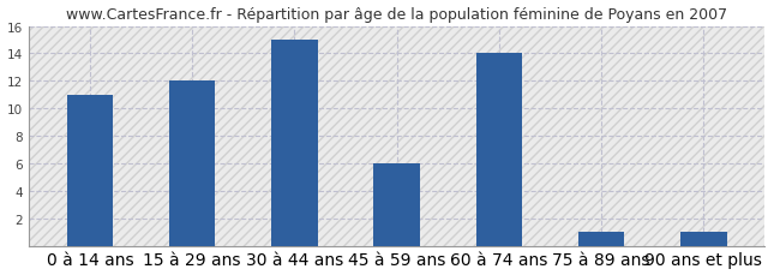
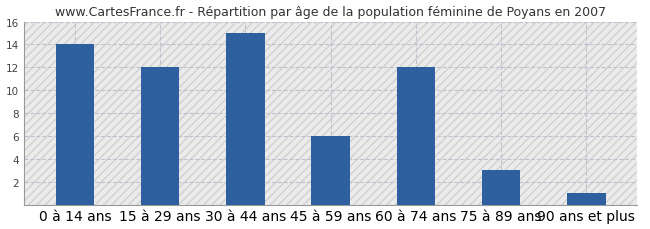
0 à 14 ans: 11 -> 14
60 à 74 ans: 14 -> 12
75 à 89 ans: 1 -> 3
